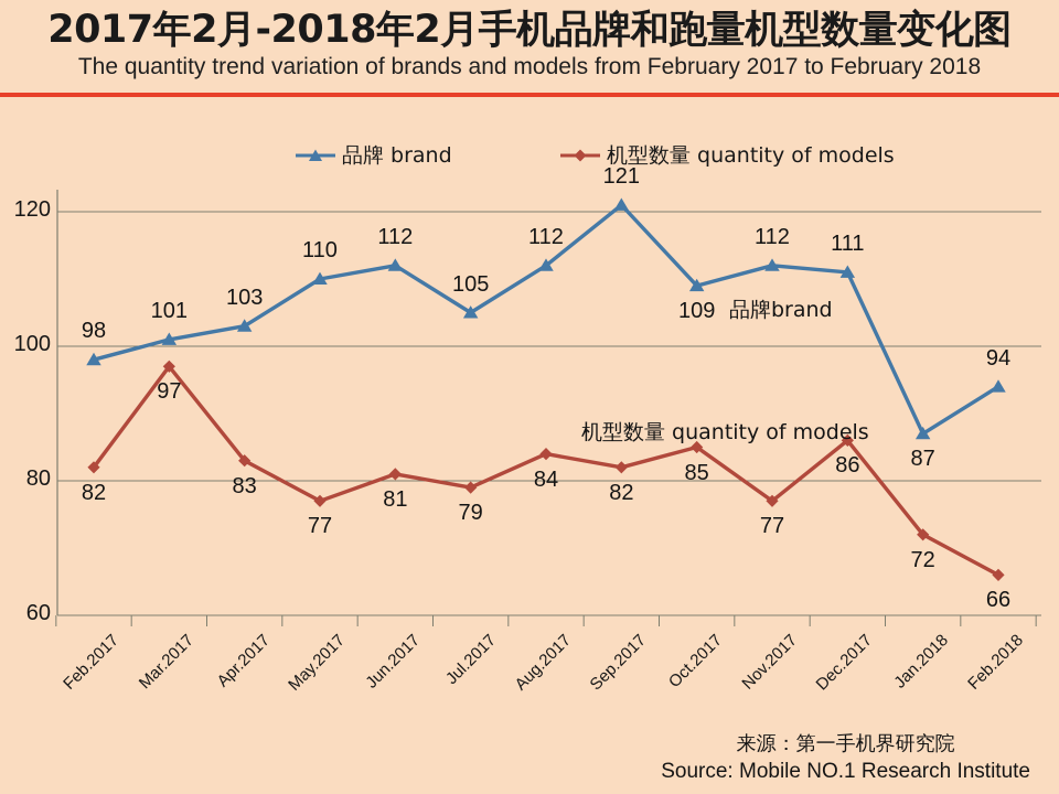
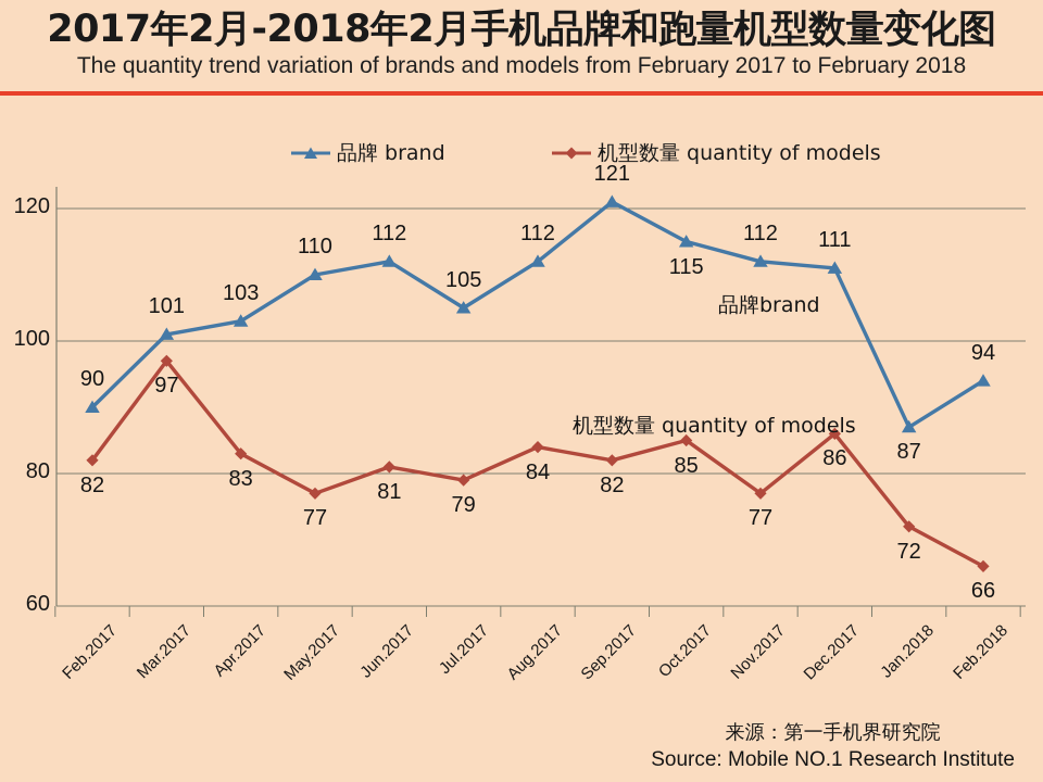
品牌 brand/Feb.2017: 98 -> 90
品牌 brand/Oct.2017: 109 -> 115
